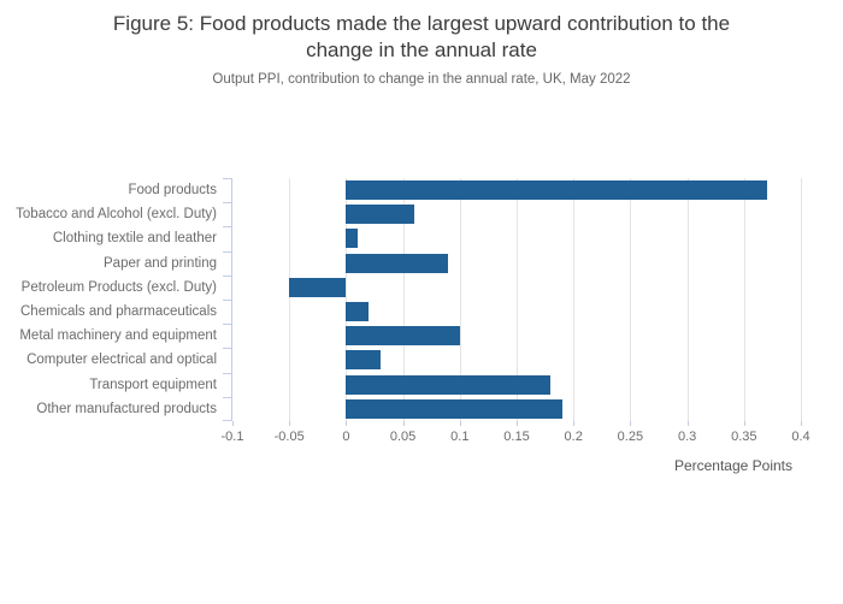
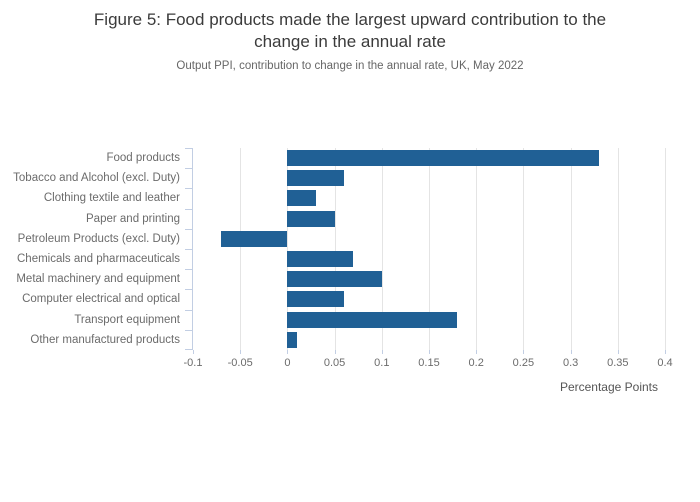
Food products: 0.37 -> 0.33
Clothing textile and leather: 0.01 -> 0.03
Paper and printing: 0.09 -> 0.05
Petroleum Products (excl. Duty): -0.05 -> -0.07
Chemicals and pharmaceuticals: 0.02 -> 0.07
Computer electrical and optical: 0.03 -> 0.06
Other manufactured products: 0.19 -> 0.01
